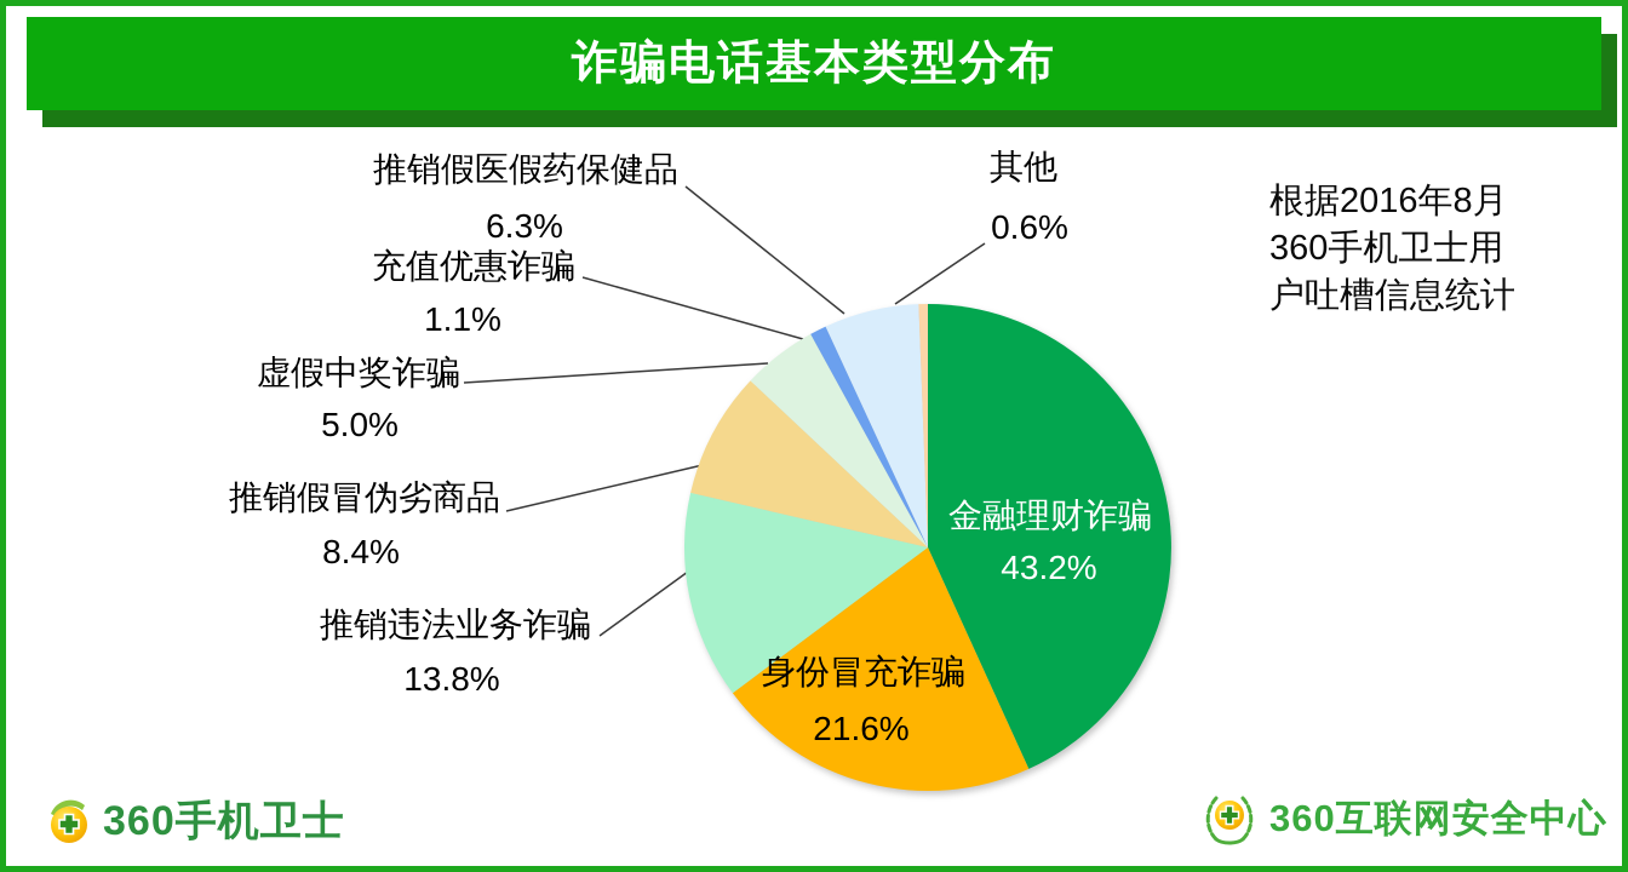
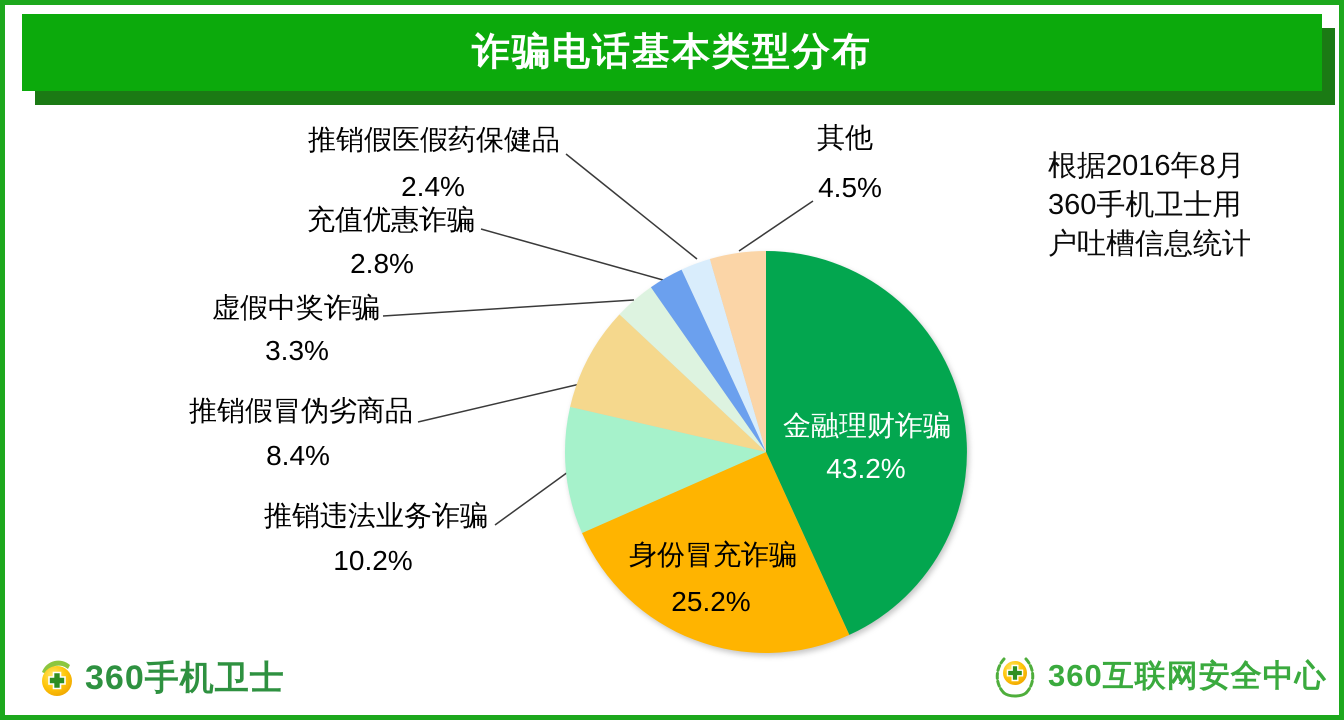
身份冒充诈骗: 21.6% -> 25.2%
推销违法业务诈骗: 13.8% -> 10.2%
虚假中奖诈骗: 5.0% -> 3.3%
充值优惠诈骗: 1.1% -> 2.8%
推销假医假药保健品: 6.3% -> 2.4%
其他: 0.6% -> 4.5%
